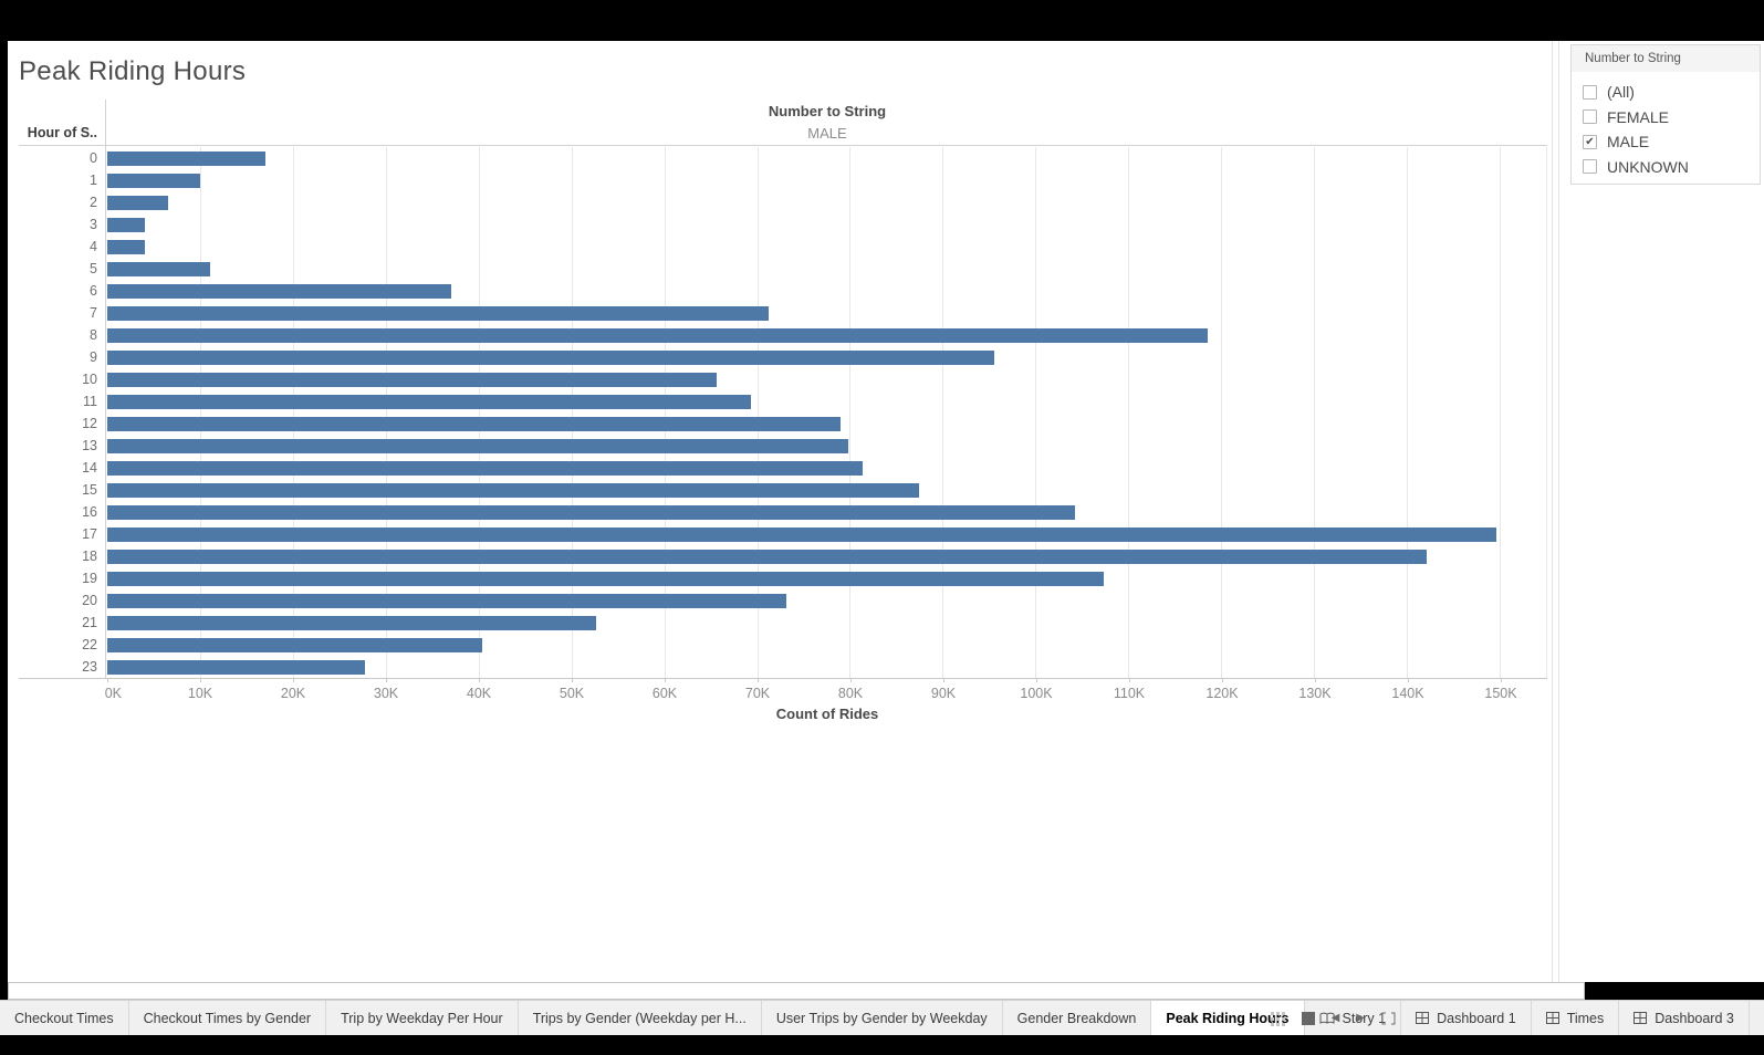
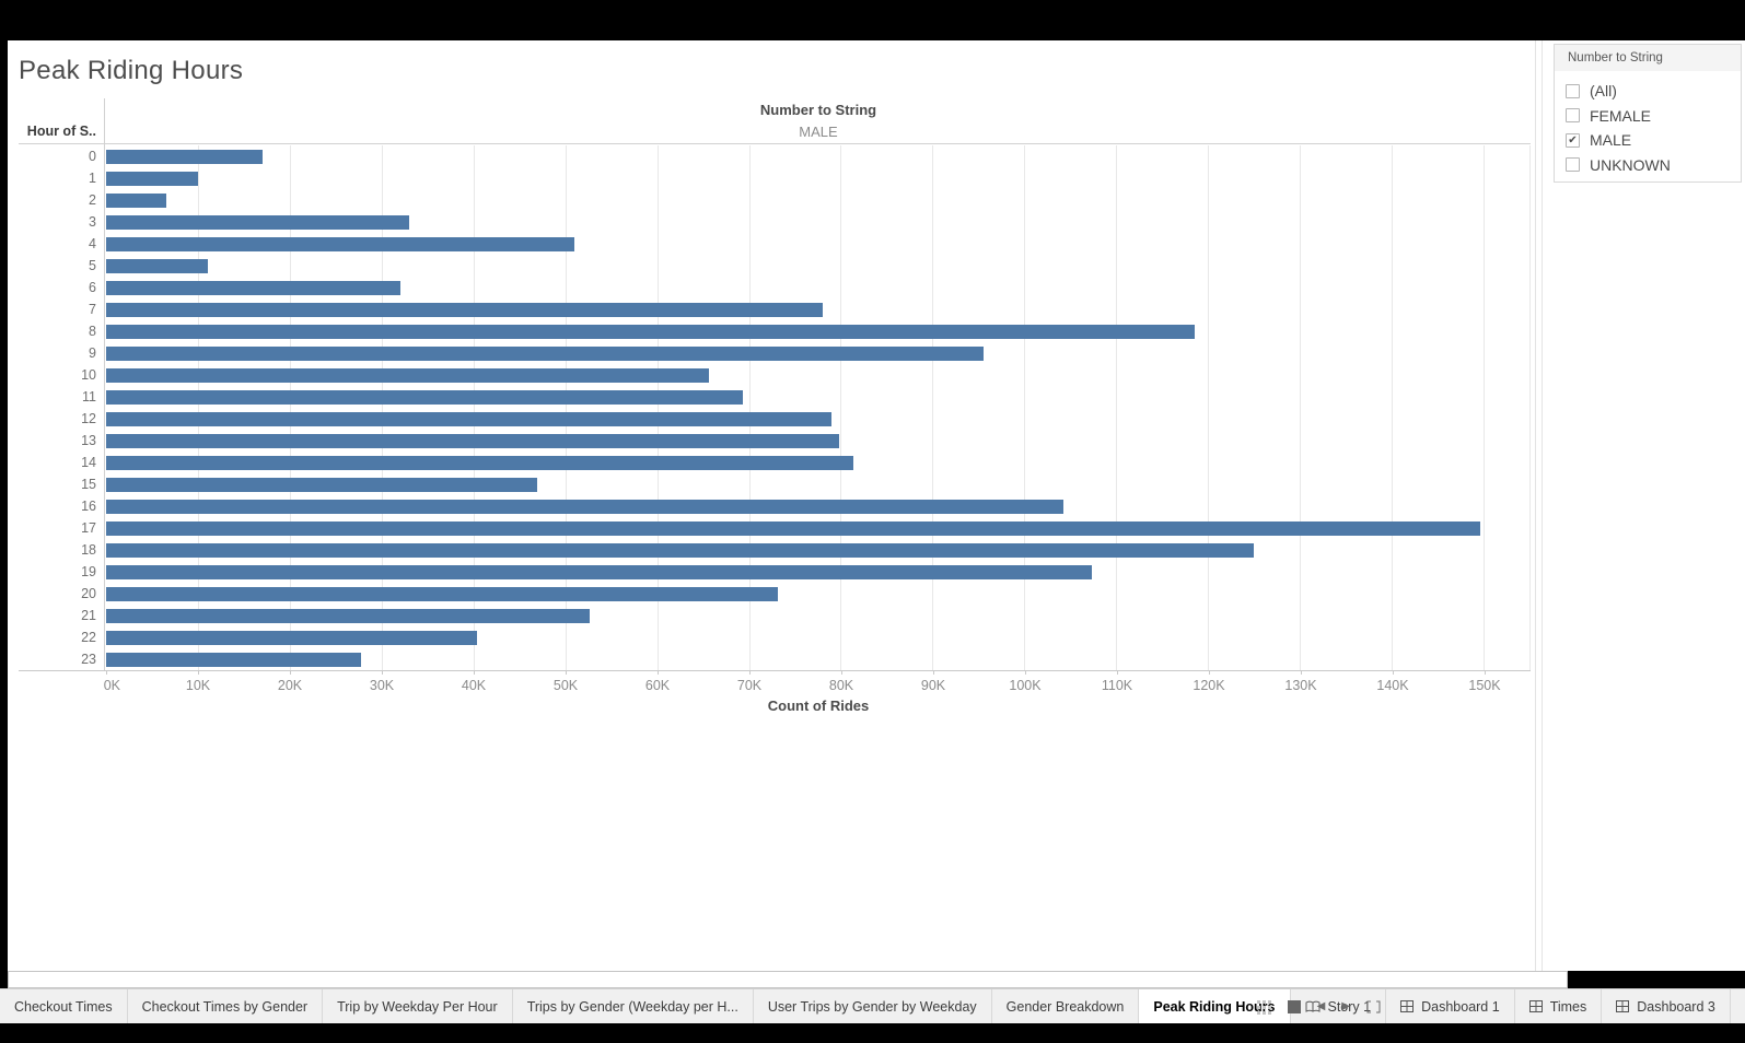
3: 4K -> 33K
4: 4K -> 51K
6: 37K -> 32K
7: 71K -> 78K
15: 87K -> 47K
18: 142K -> 125K
